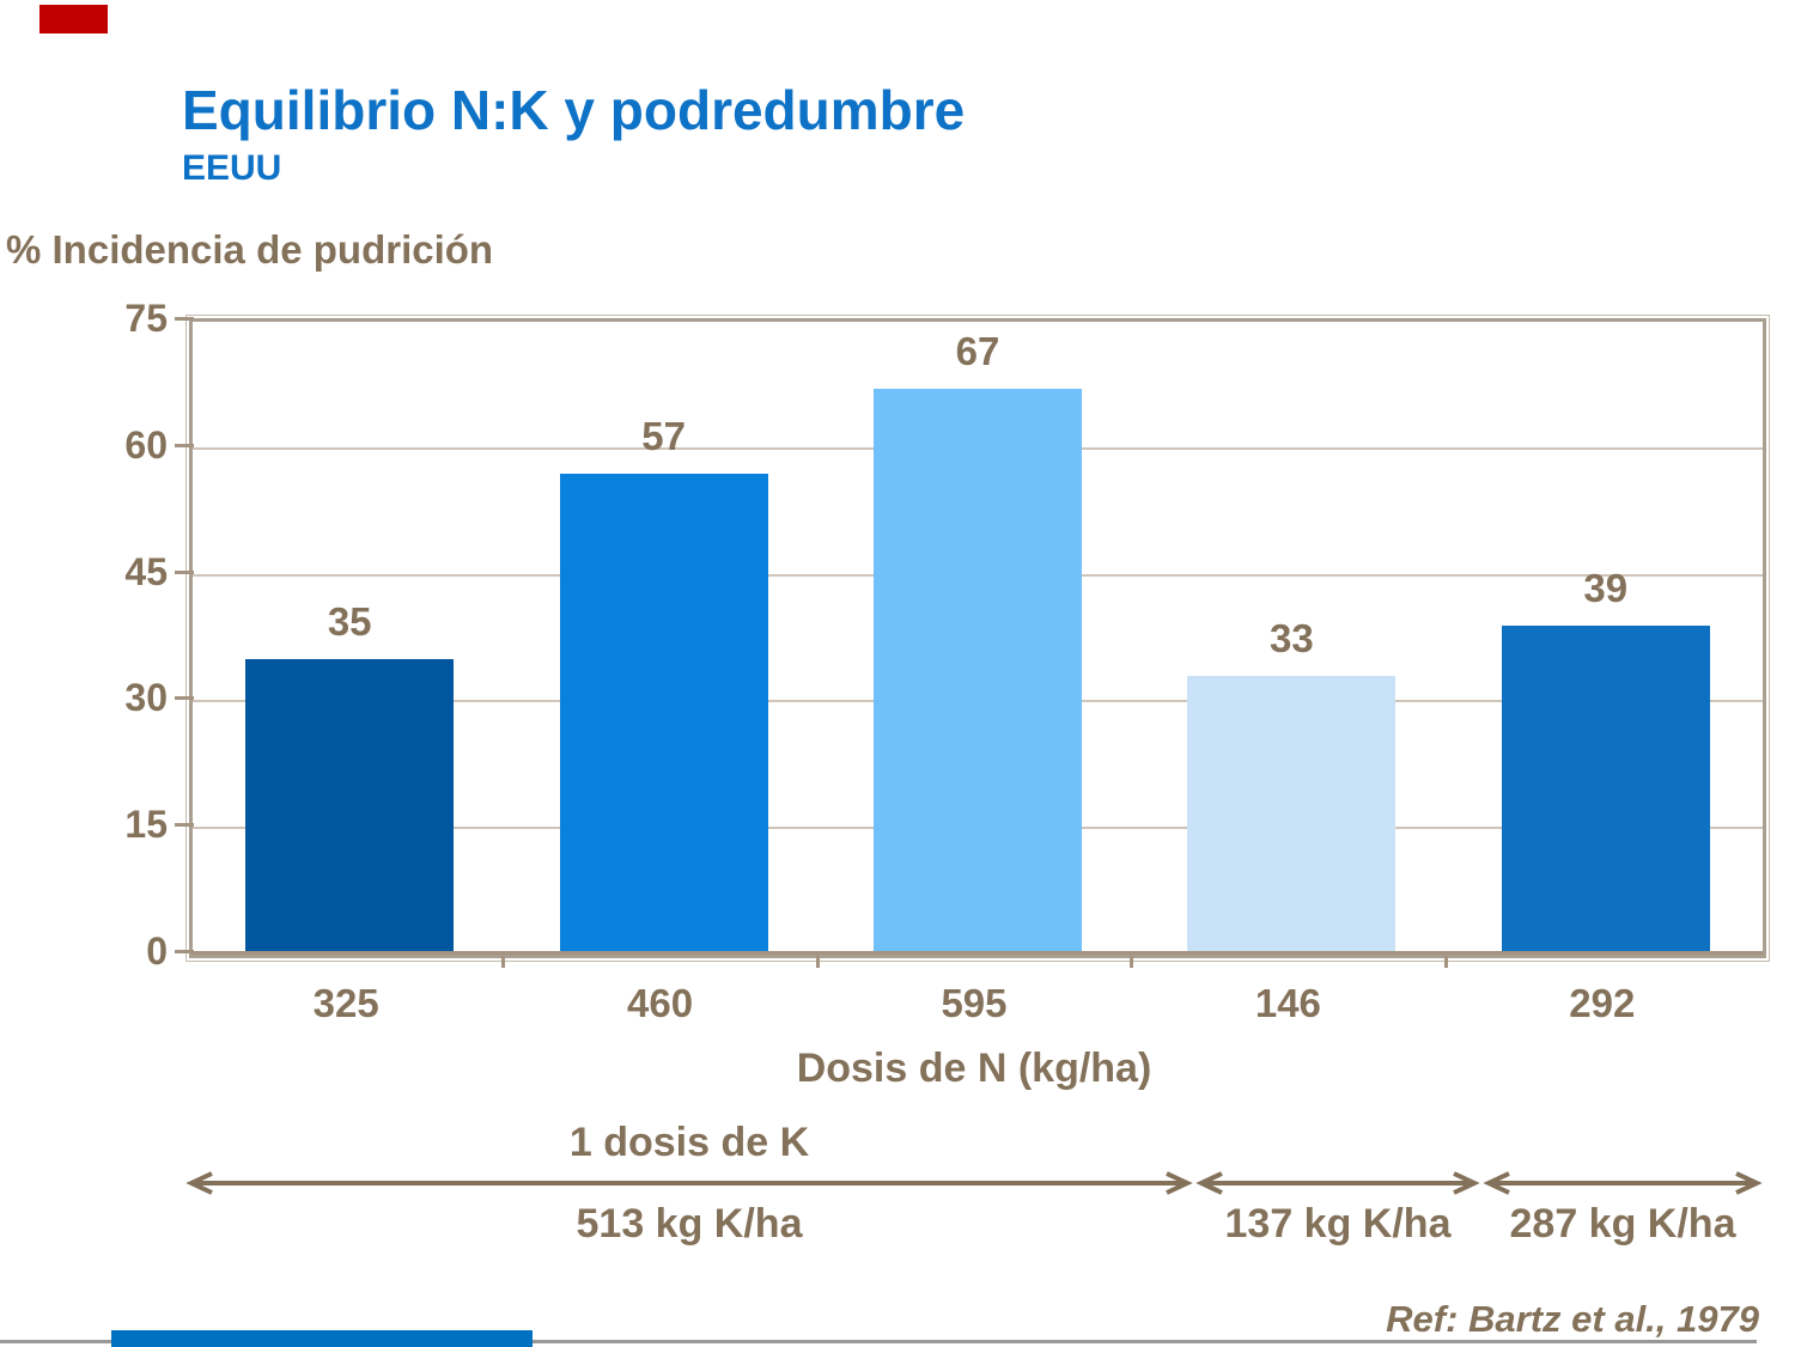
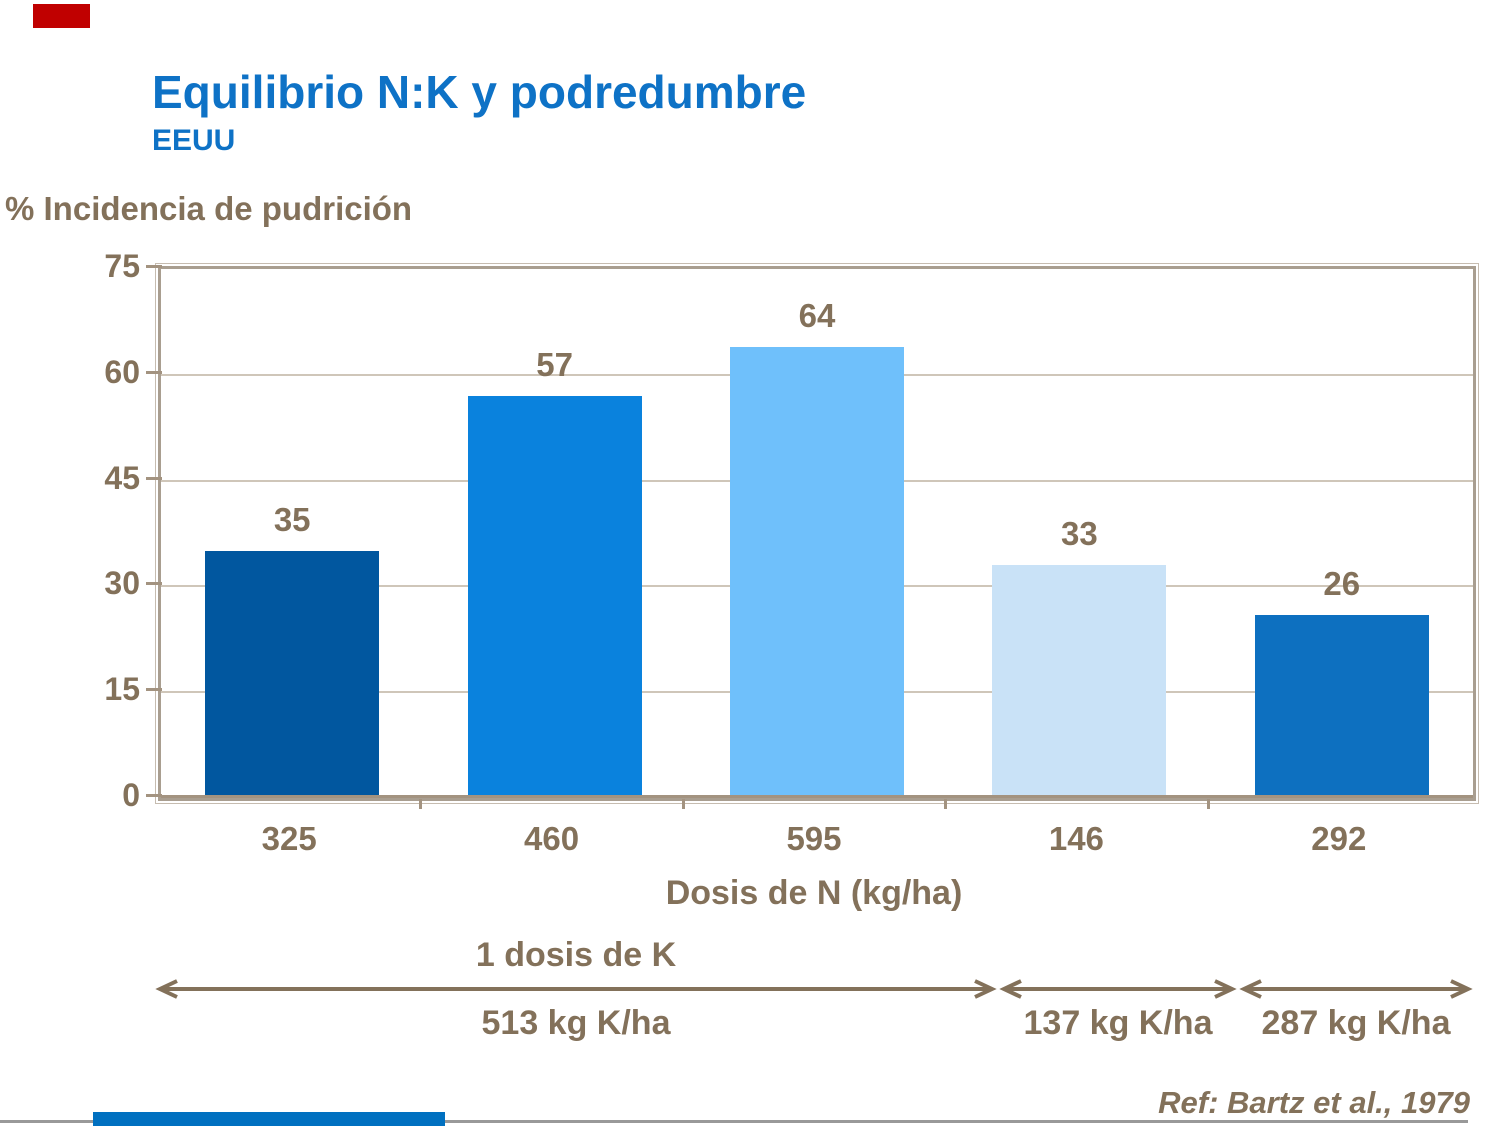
595: 67 -> 64
292: 39 -> 26
